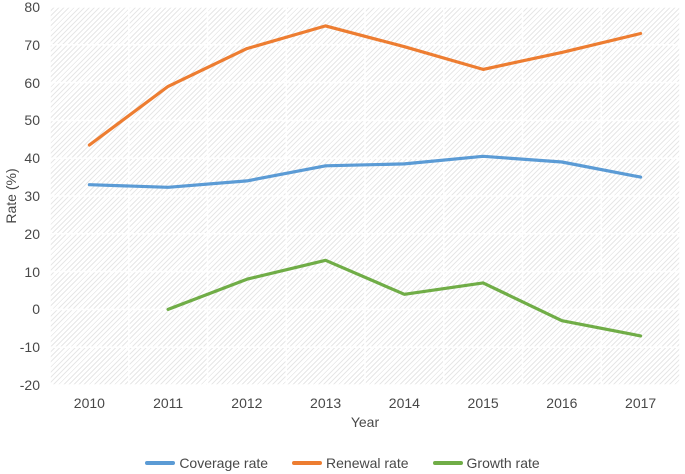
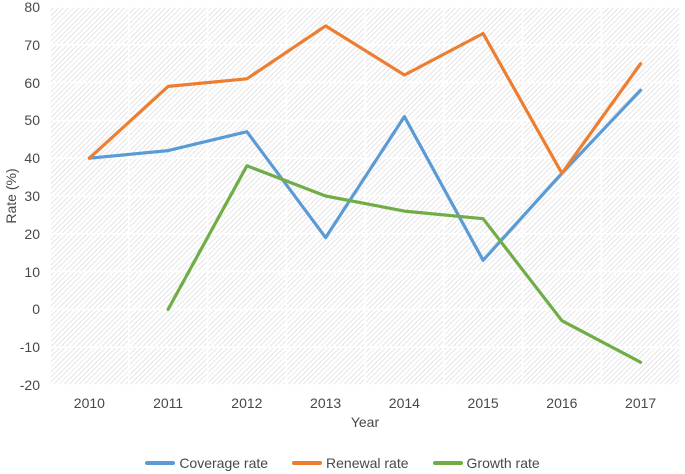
Coverage rate/2010: 33 -> 40
Renewal rate/2010: 44 -> 40
Coverage rate/2011: 32 -> 42
Coverage rate/2012: 34 -> 47
Renewal rate/2012: 69 -> 61
Growth rate/2012: 8 -> 38
Coverage rate/2013: 38 -> 19
Growth rate/2013: 13 -> 30
Coverage rate/2014: 38 -> 51
Renewal rate/2014: 70 -> 62
Growth rate/2014: 4 -> 26
Coverage rate/2015: 40 -> 13
Renewal rate/2015: 64 -> 73
Growth rate/2015: 7 -> 24
Coverage rate/2016: 39 -> 36
Renewal rate/2016: 68 -> 36
Coverage rate/2017: 35 -> 58
Renewal rate/2017: 73 -> 65
Growth rate/2017: -7 -> -14
